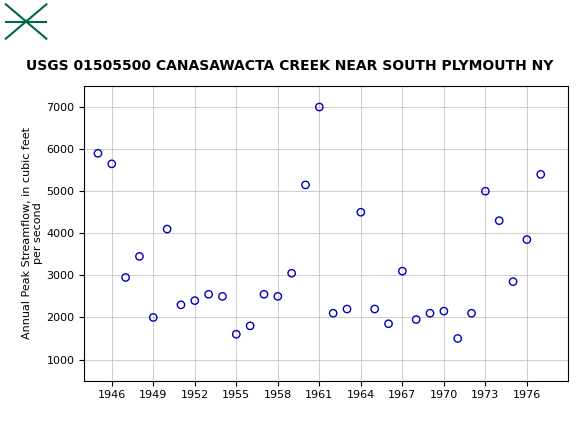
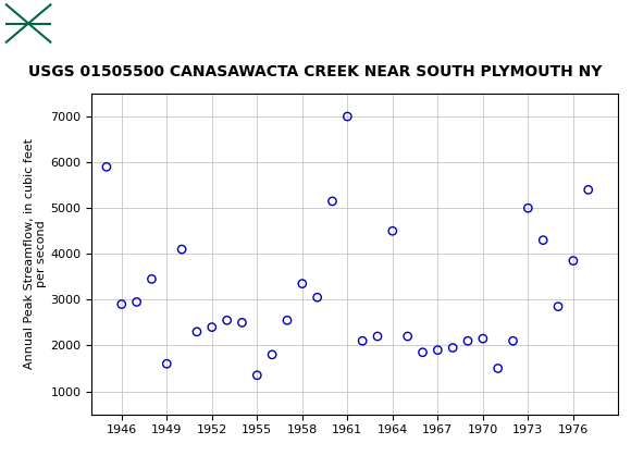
1946: 5650 -> 2900
1949: 2000 -> 1600
1955: 1600 -> 1350
1958: 2500 -> 3350
1967: 3100 -> 1900
